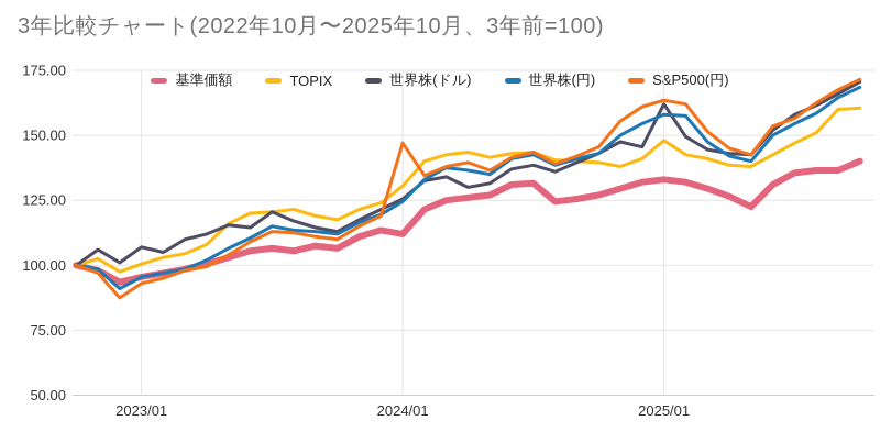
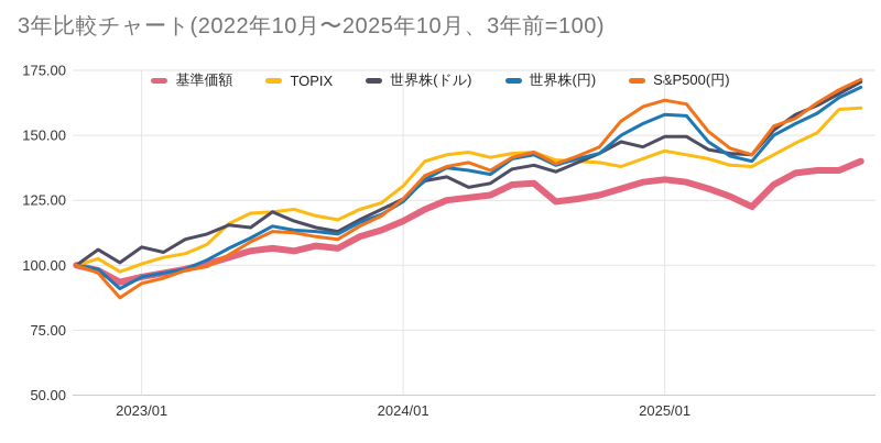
基準価額/2024/01: 112 -> 117
S&P500(円)/2024/01: 147 -> 126
TOPIX/2025/01: 148 -> 144
世界株(ドル)/2025/01: 162 -> 150
